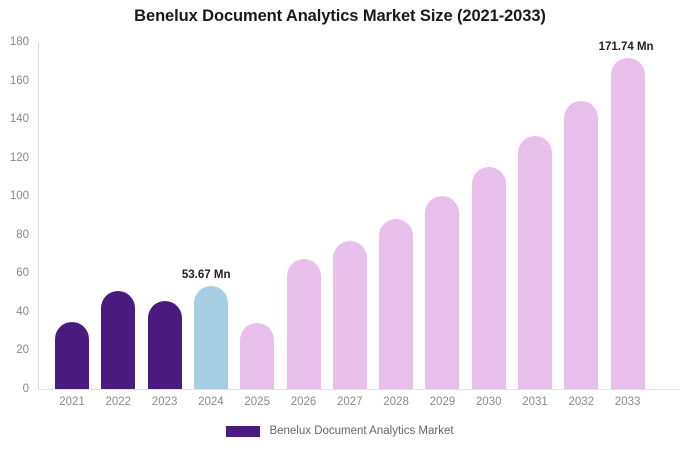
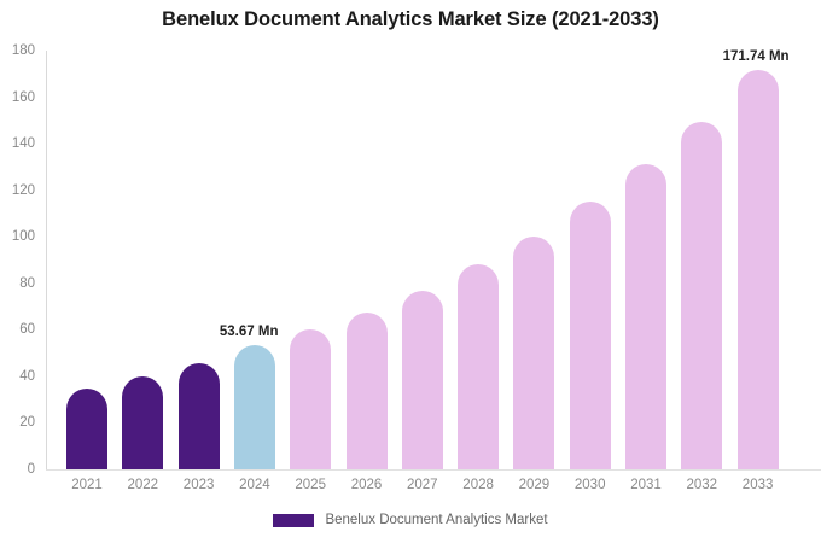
2022: 51 -> 40
2025: 34 -> 60
